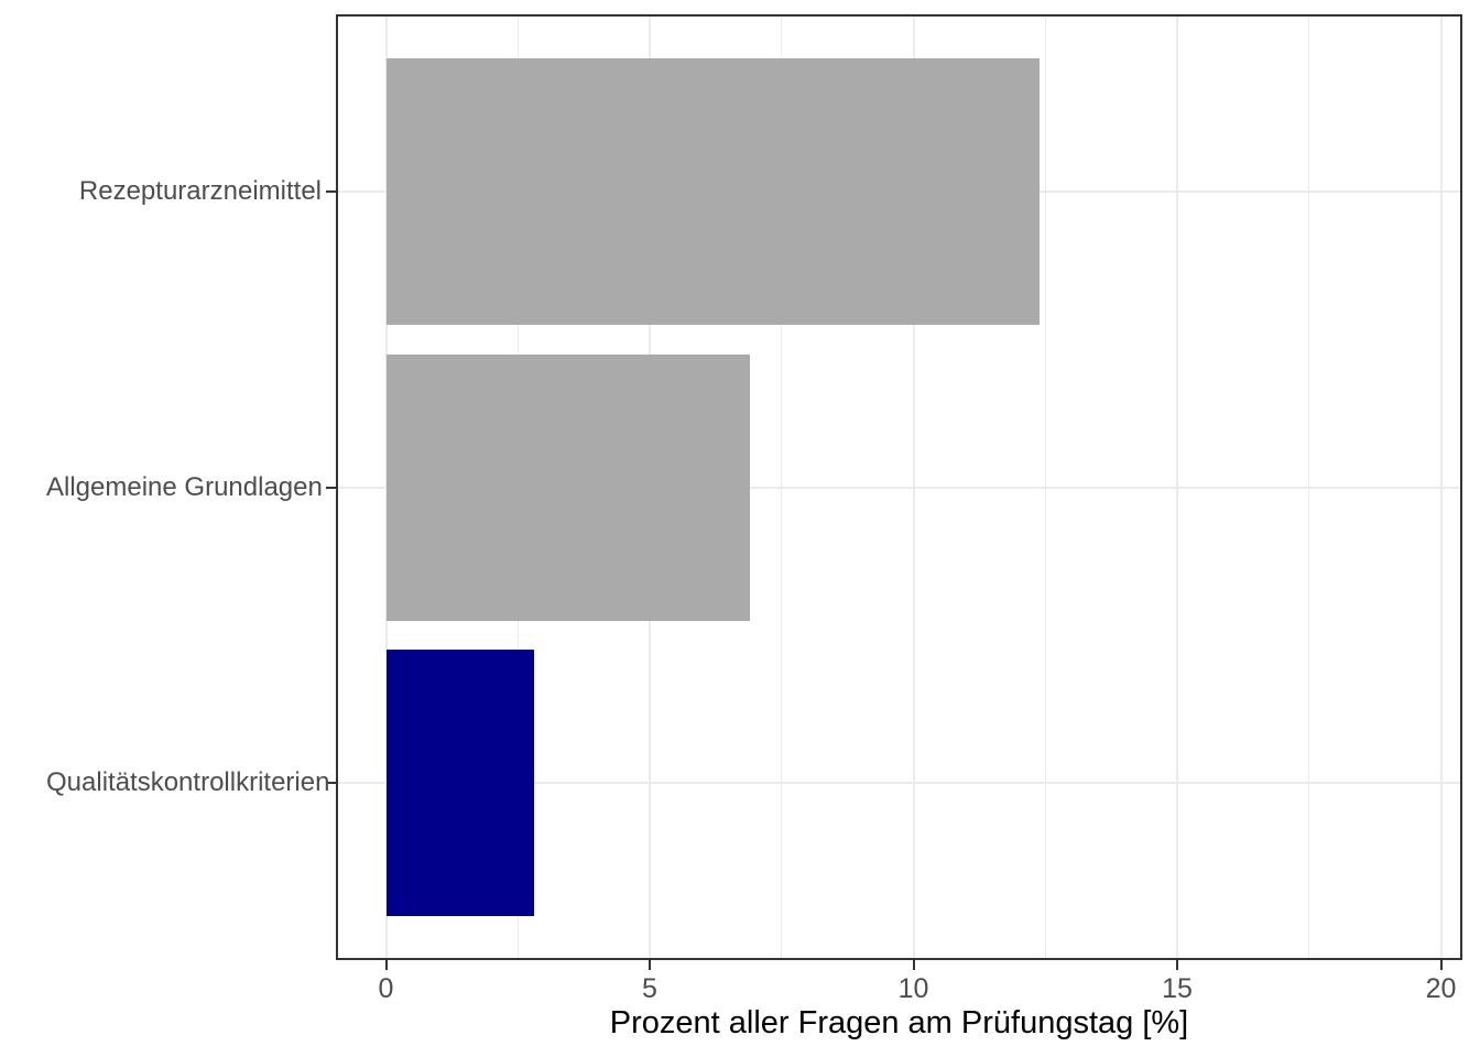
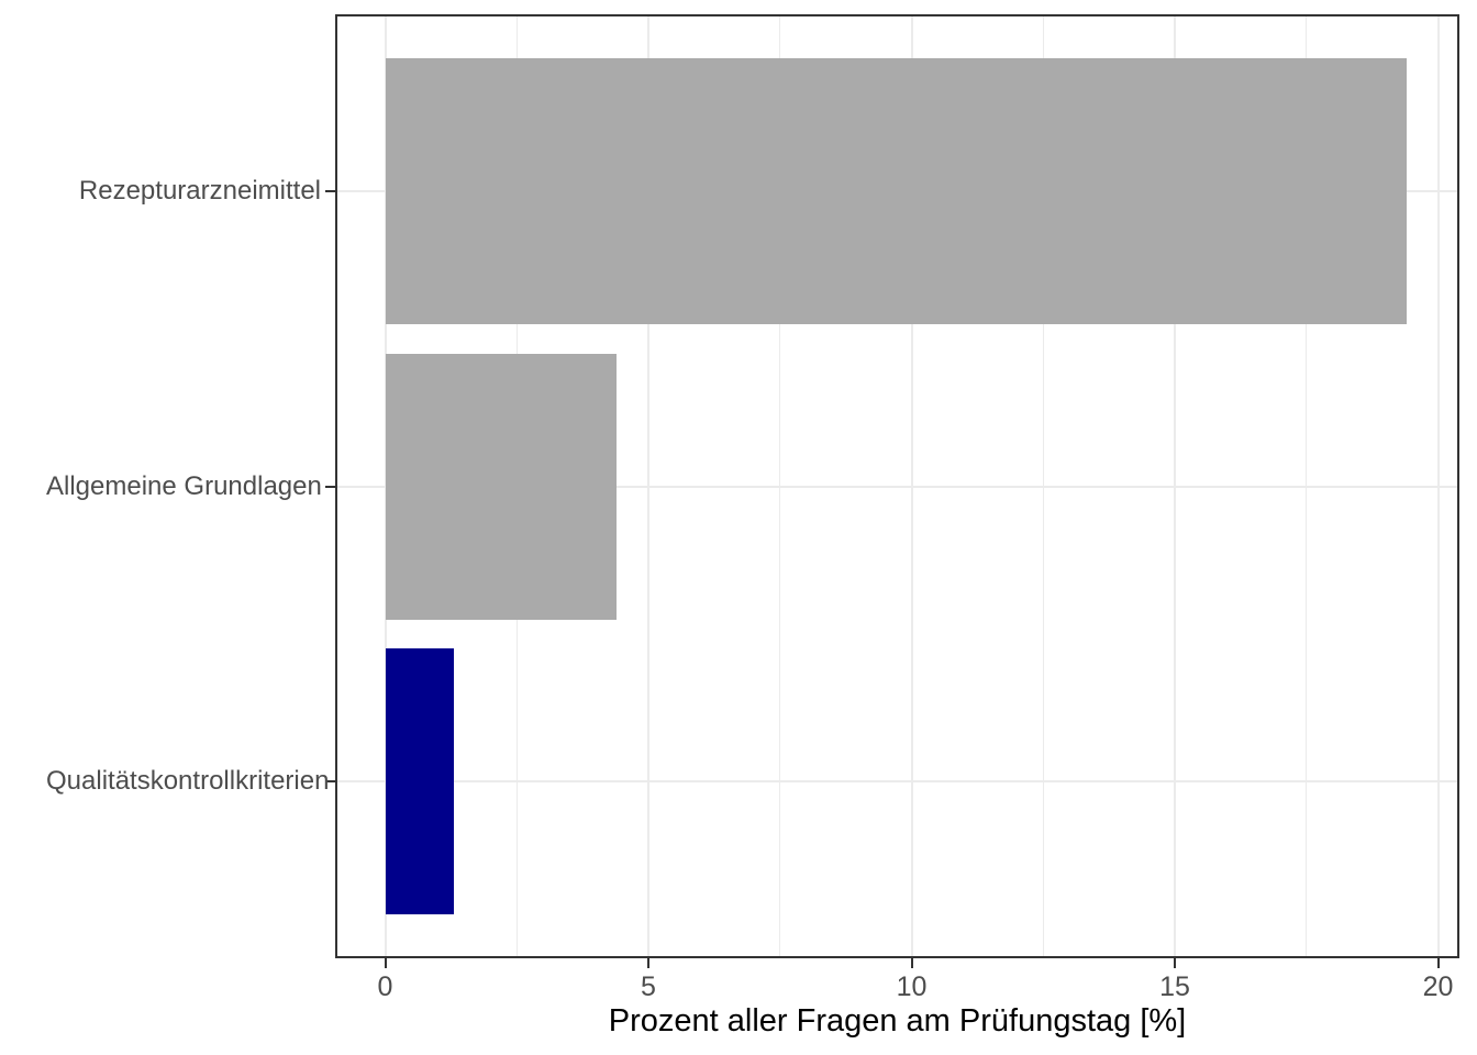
Rezepturarzneimittel: 12.4 -> 19.4
Allgemeine Grundlagen: 6.9 -> 4.4
Qualitätskontrollkriterien: 2.8 -> 1.3
